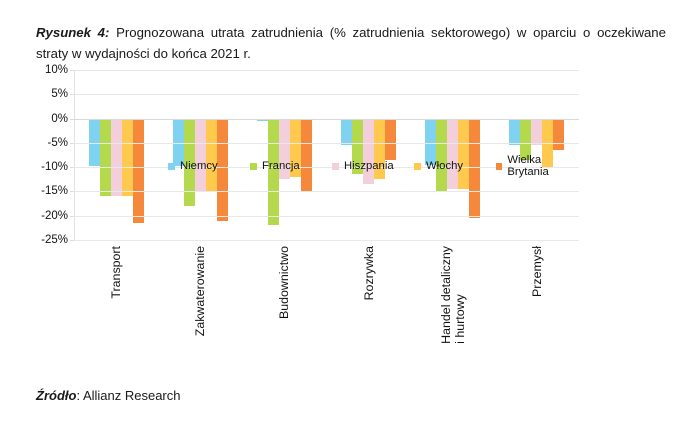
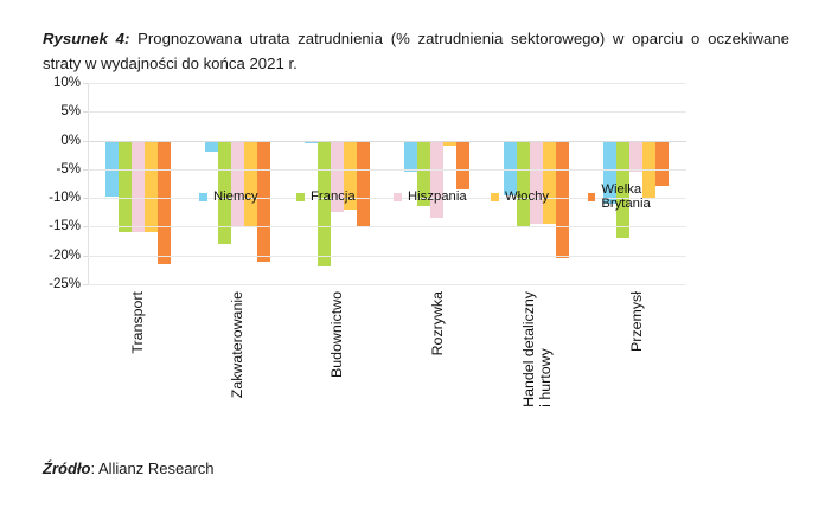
Niemcy/Zakwaterowanie: -10% -> -2%
Włochy/Rozrywka: -12% -> -1%
Niemcy/Przemysł: -6% -> -11%
Francja/Przemysł: -8% -> -17%
Wielka Brytania/Przemysł: -6% -> -8%
